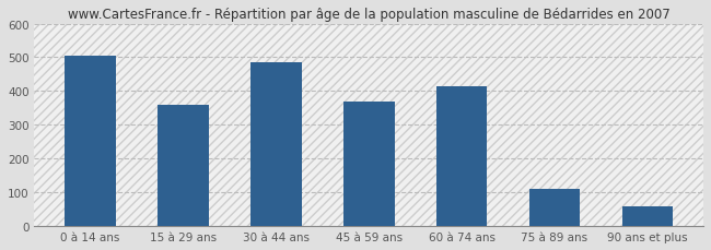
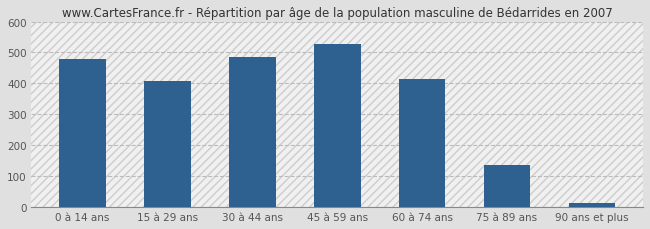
0 à 14 ans: 505 -> 480
15 à 29 ans: 360 -> 408
45 à 59 ans: 370 -> 527
75 à 89 ans: 110 -> 136
90 ans et plus: 60 -> 12
